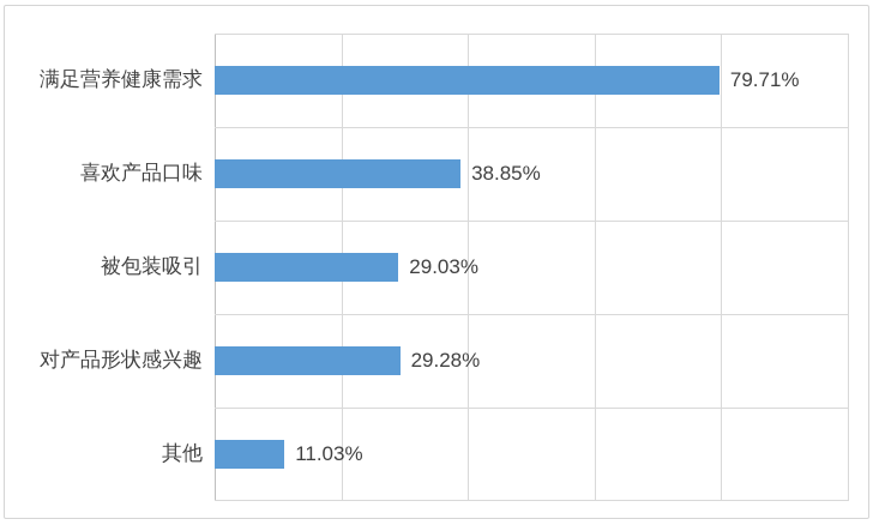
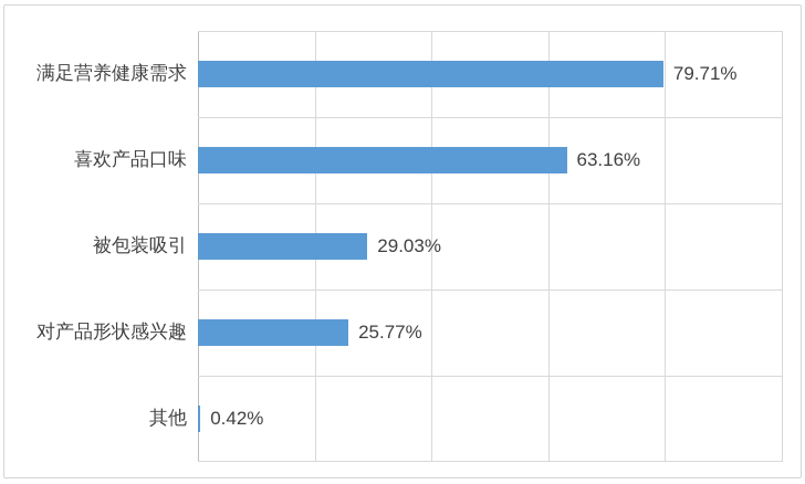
喜欢产品口味: 38.85% -> 63.16%
对产品形状感兴趣: 29.28% -> 25.77%
其他: 11.03% -> 0.42%
